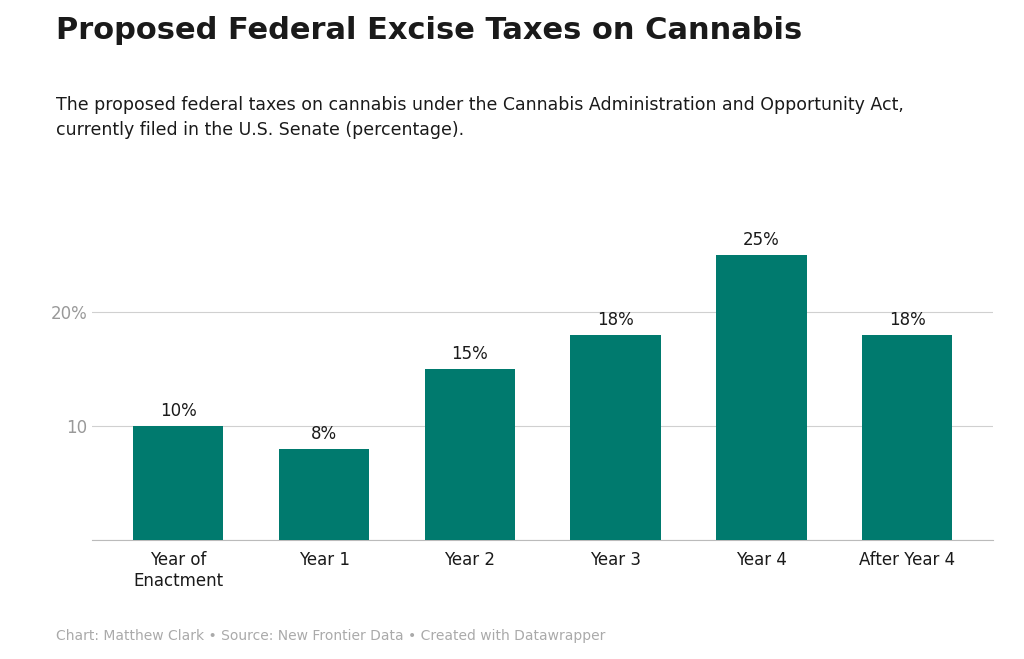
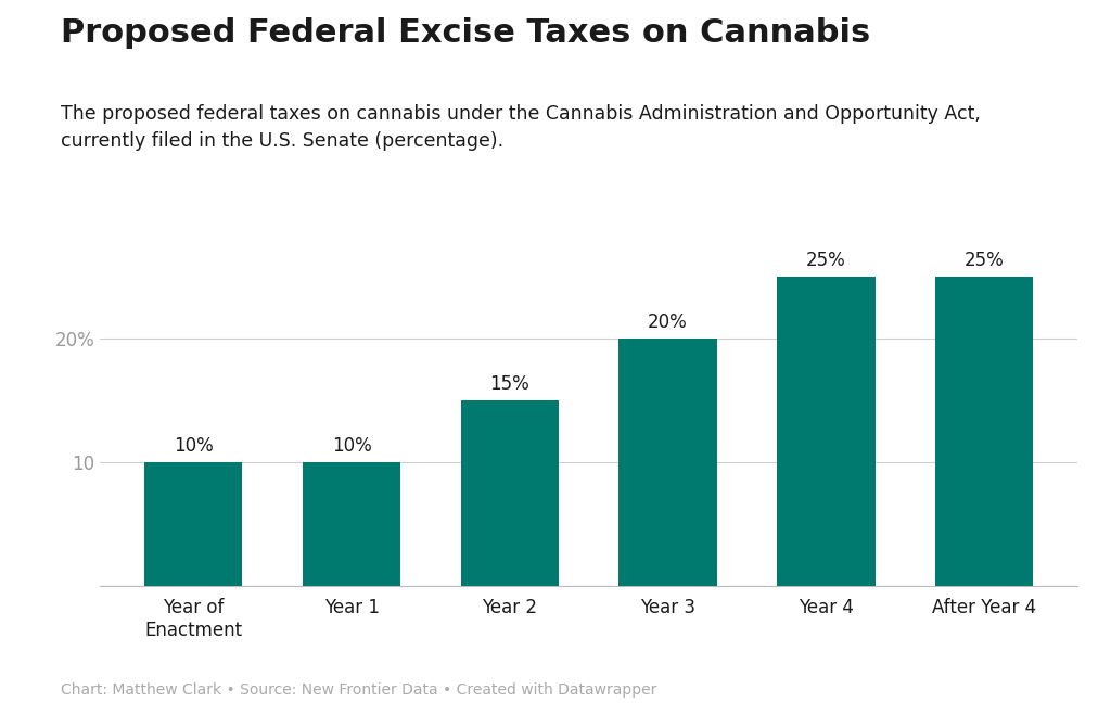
Year 1: 8% -> 10%
Year 3: 18% -> 20%
After Year 4: 18% -> 25%
